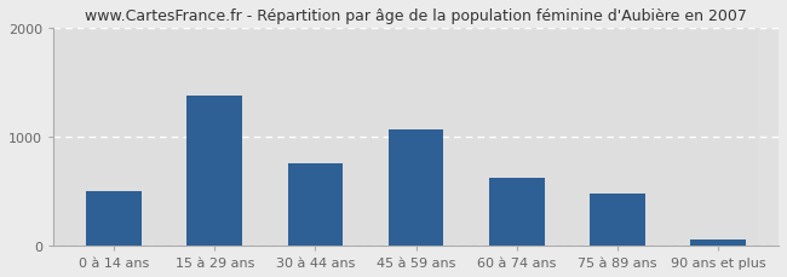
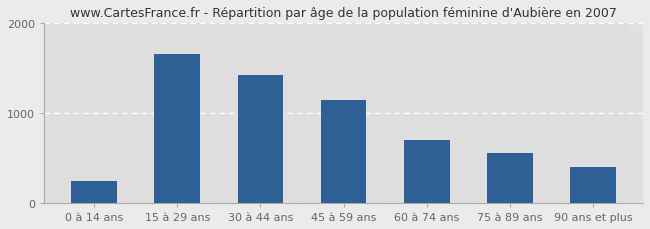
0 à 14 ans: 500 -> 240
15 à 29 ans: 1380 -> 1660
30 à 44 ans: 760 -> 1420
45 à 59 ans: 1070 -> 1140
60 à 74 ans: 620 -> 700
75 à 89 ans: 480 -> 560
90 ans et plus: 60 -> 400
